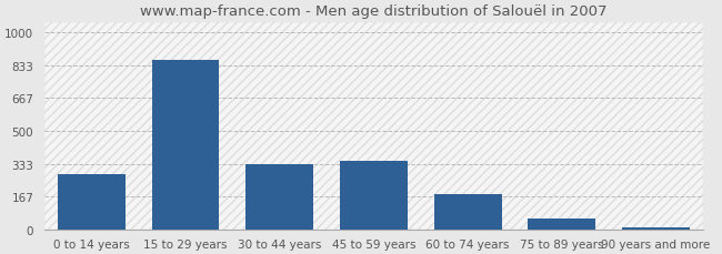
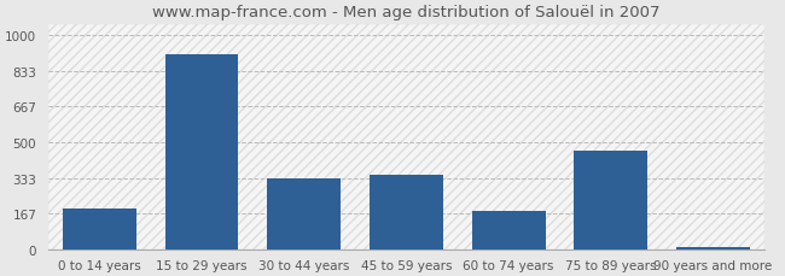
0 to 14 years: 280 -> 190
15 to 29 years: 860 -> 910
75 to 89 years: 60 -> 460
